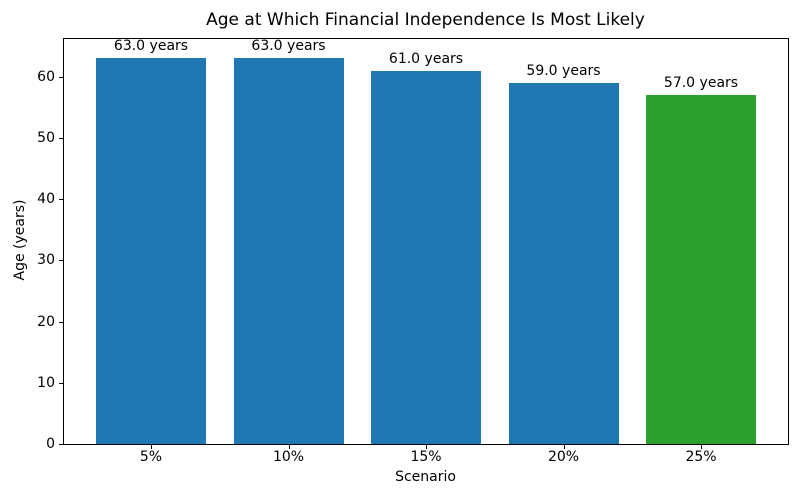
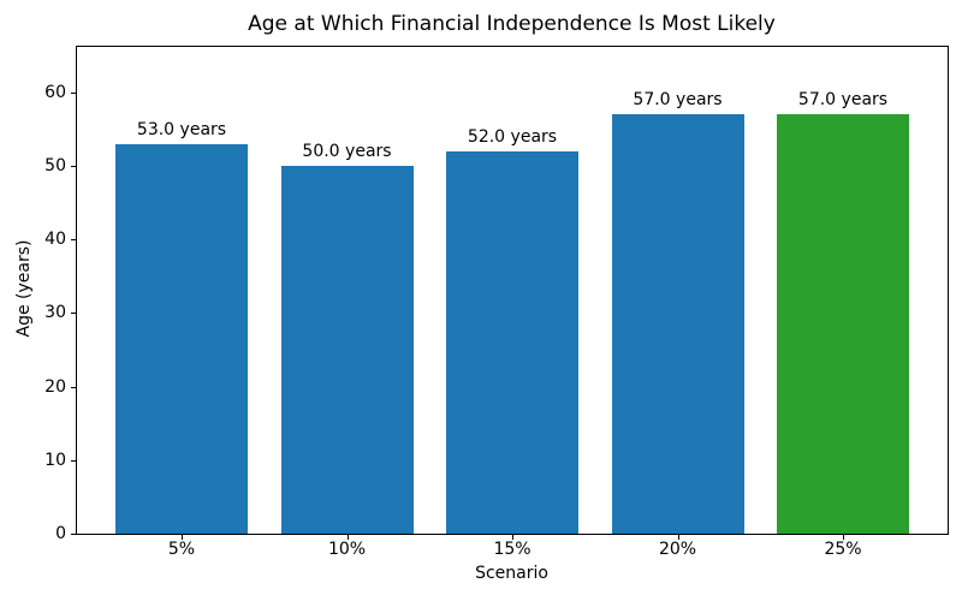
5%: 63.0 -> 53.0
10%: 63.0 -> 50.0
15%: 61.0 -> 52.0
20%: 59.0 -> 57.0
